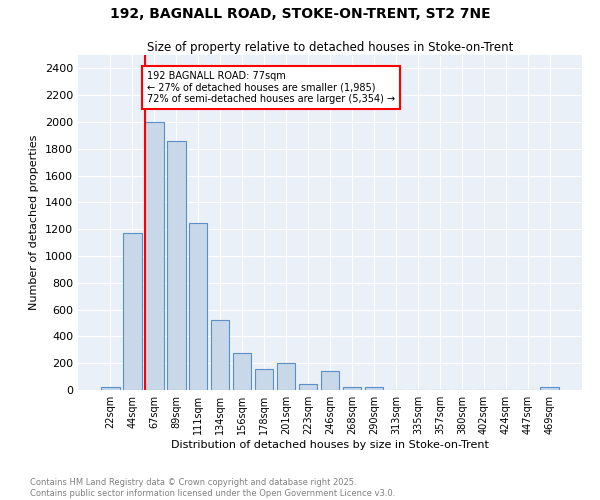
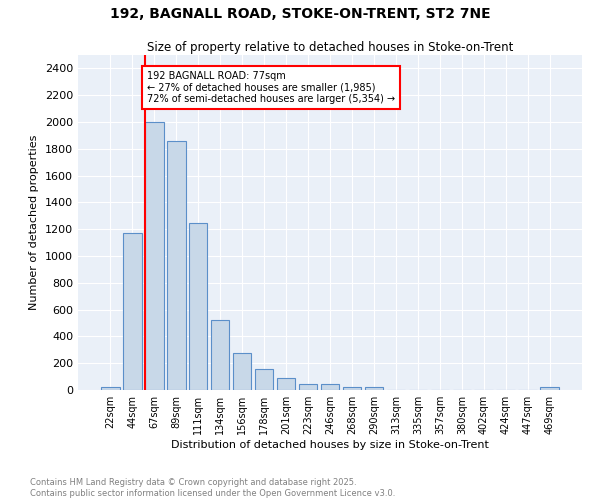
201sqm: 200 -> 90
246sqm: 140 -> 40
